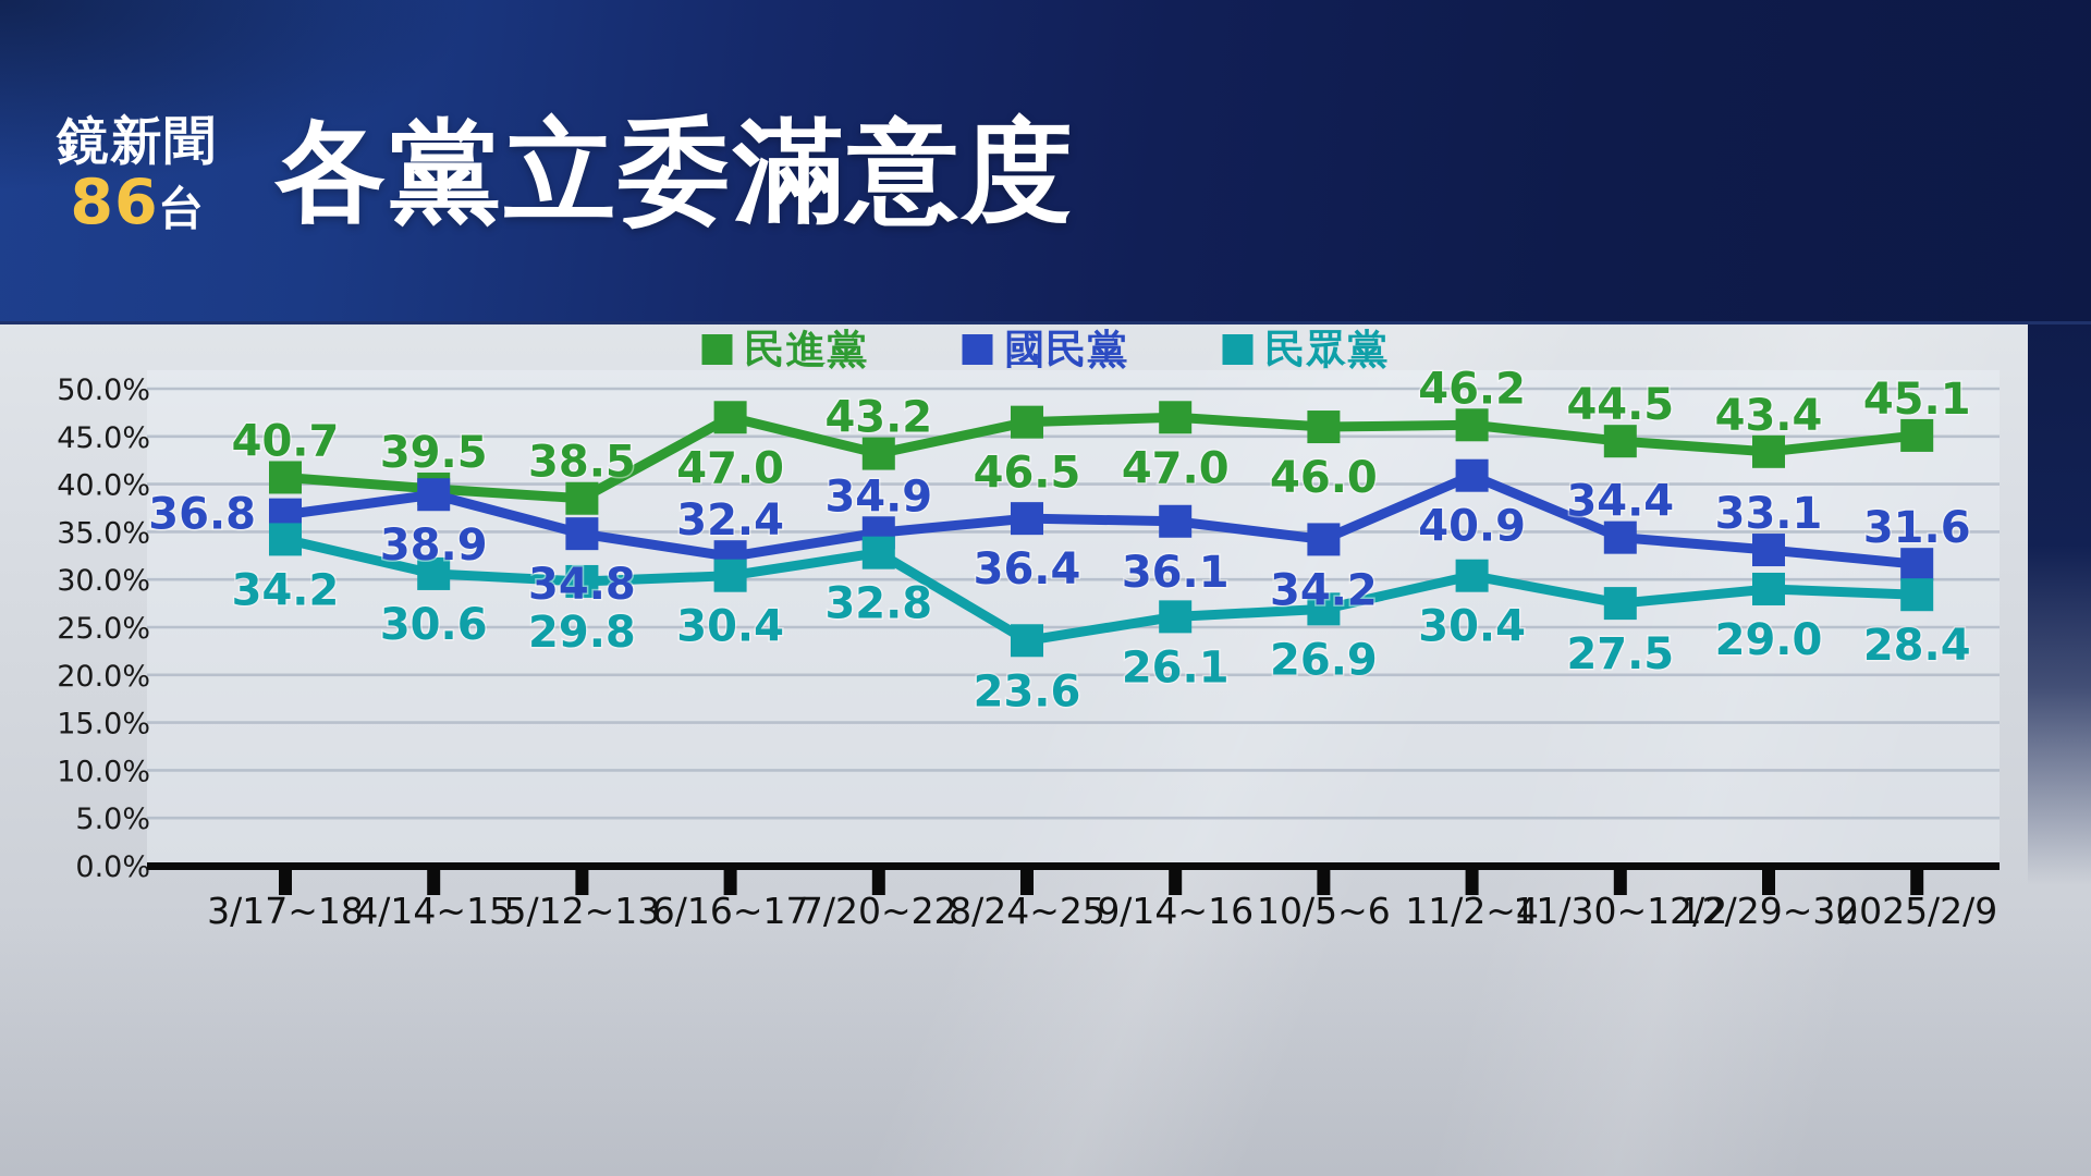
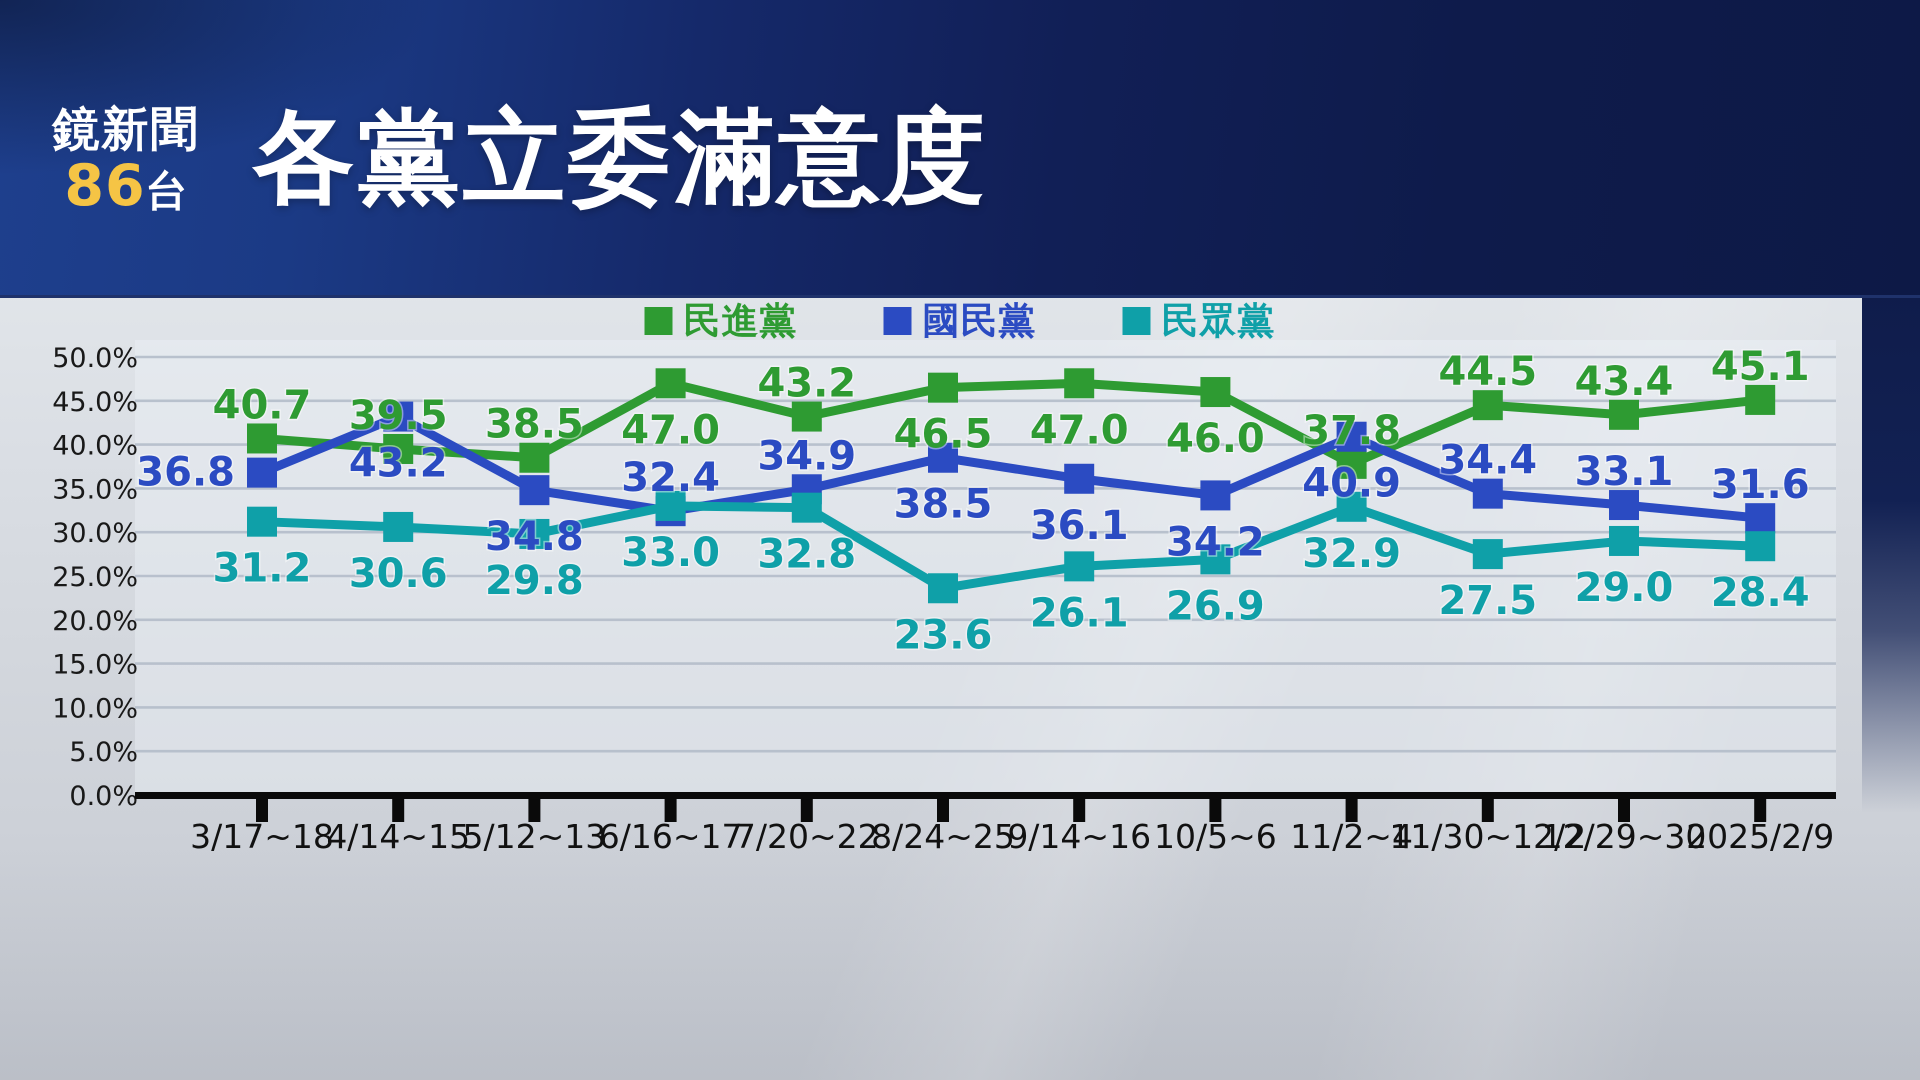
民眾黨/3/17~18: 34.2 -> 31.2
國民黨/4/14~15: 38.9 -> 43.2
民眾黨/6/16~17: 30.4 -> 33.0
國民黨/8/24~25: 36.4 -> 38.5
民進黨/11/2~4: 46.2 -> 37.8
民眾黨/11/2~4: 30.4 -> 32.9
